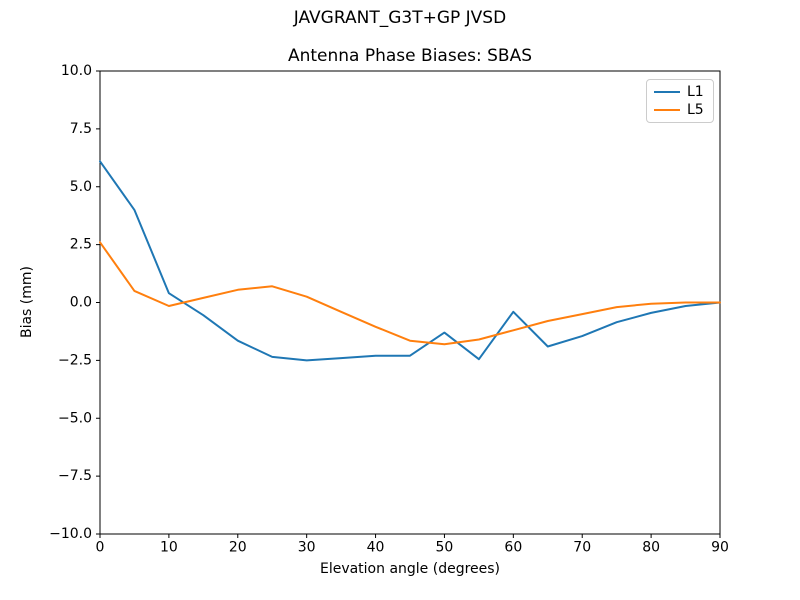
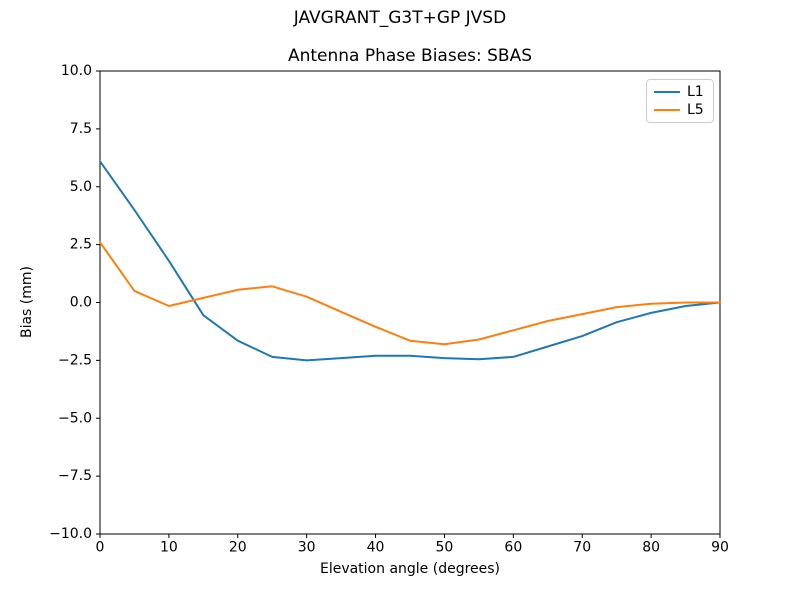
L1/10: 0.4 -> 1.8
L1/50: -1.3 -> -2.4
L1/60: -0.4 -> -2.4
